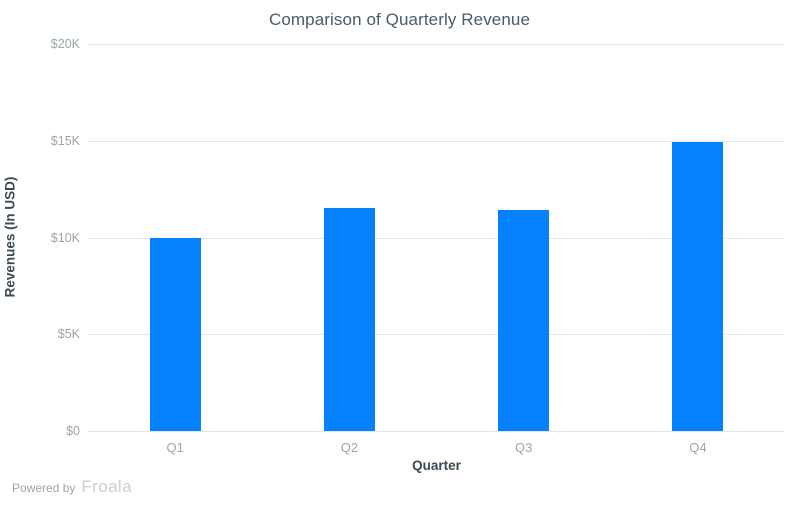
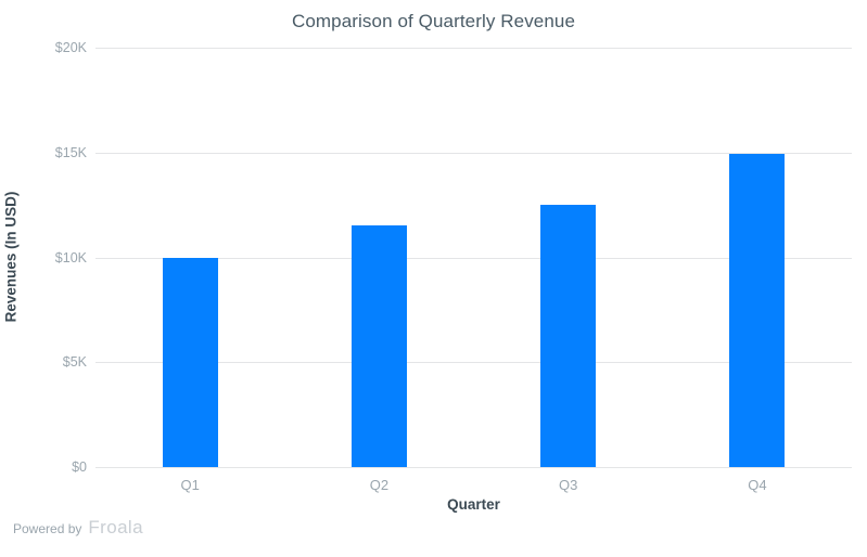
Q3: $11.4K -> $12.5K
